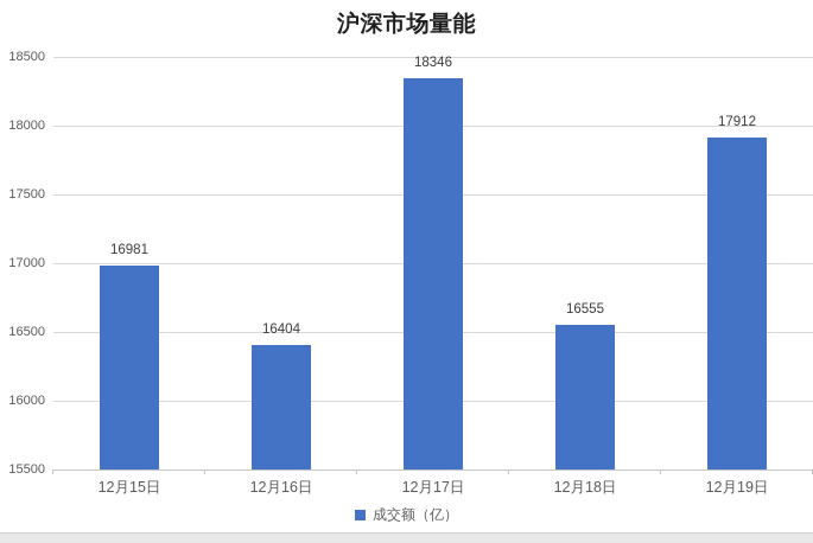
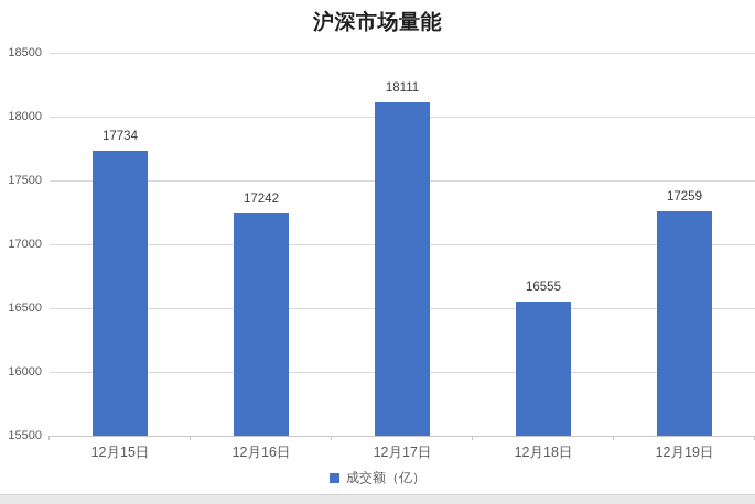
12月15日: 16981 -> 17734
12月16日: 16404 -> 17242
12月17日: 18346 -> 18111
12月19日: 17912 -> 17259
